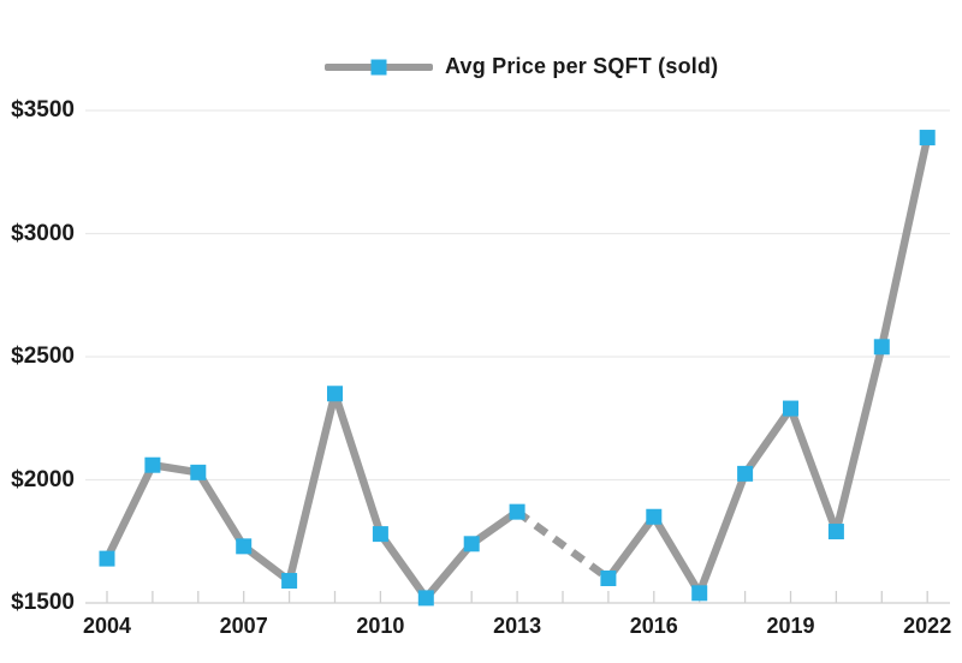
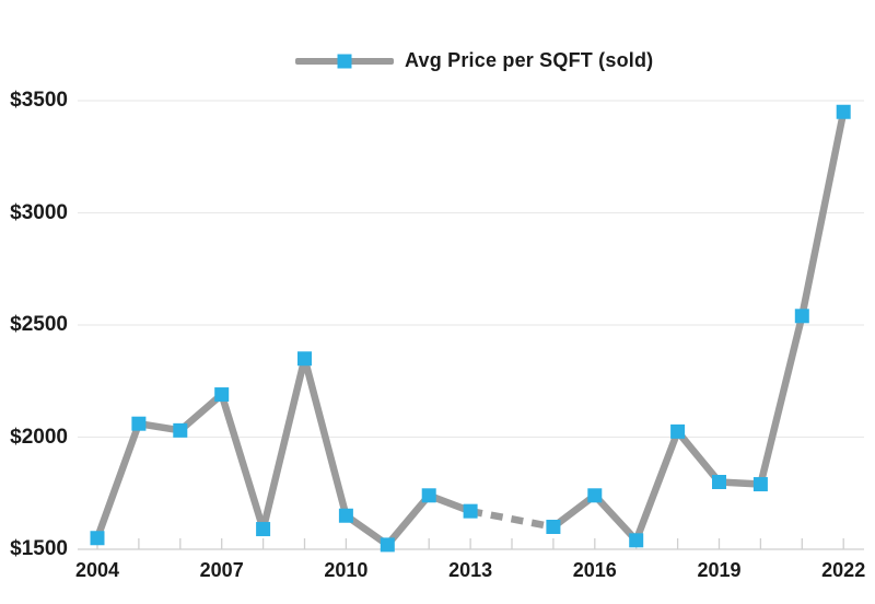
2004: $1680 -> $1550
2007: $1730 -> $2190
2010: $1780 -> $1650
2013: $1870 -> $1670
2016: $1850 -> $1740
2019: $2290 -> $1800
2022: $3390 -> $3450
